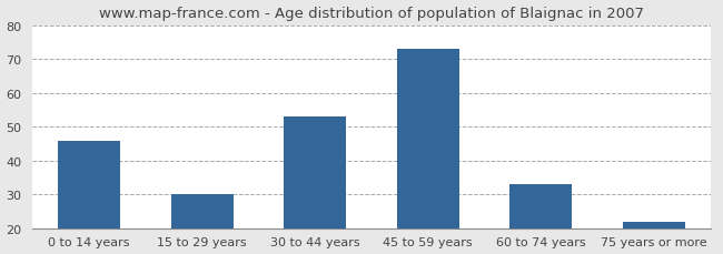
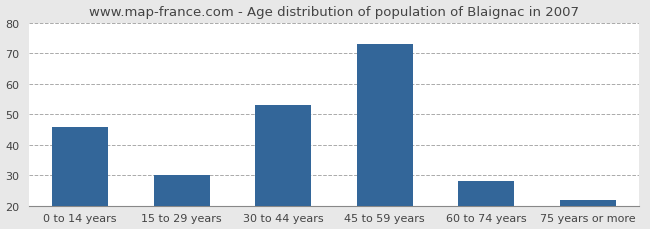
60 to 74 years: 33 -> 28
